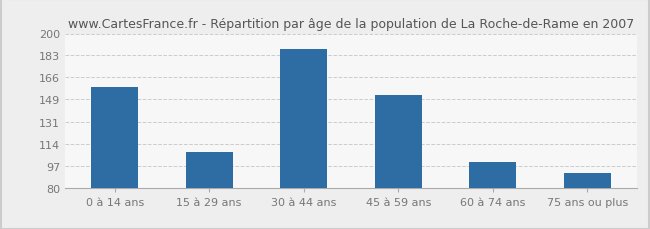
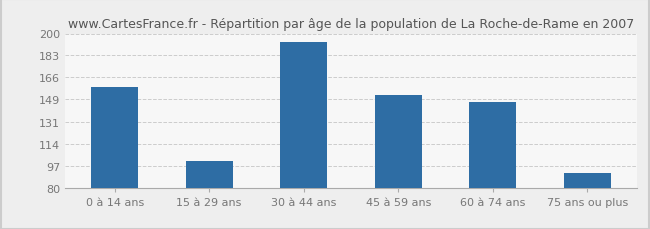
15 à 29 ans: 108 -> 101
30 à 44 ans: 188 -> 193
60 à 74 ans: 100 -> 147
